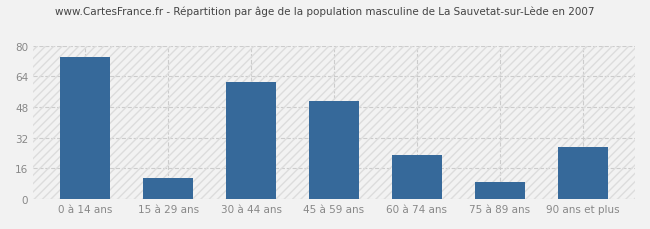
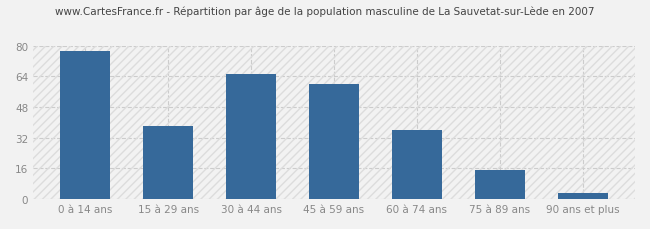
0 à 14 ans: 74 -> 77
15 à 29 ans: 11 -> 38
30 à 44 ans: 61 -> 65
45 à 59 ans: 51 -> 60
60 à 74 ans: 23 -> 36
75 à 89 ans: 9 -> 15
90 ans et plus: 27 -> 3
